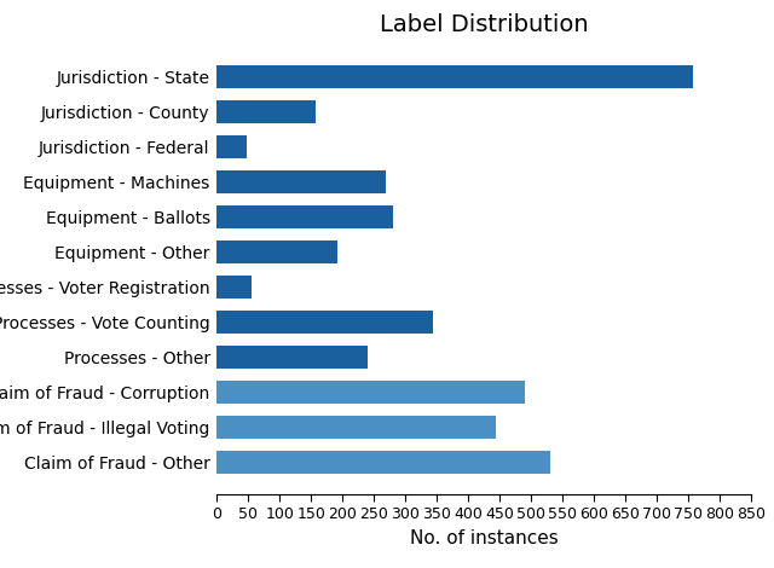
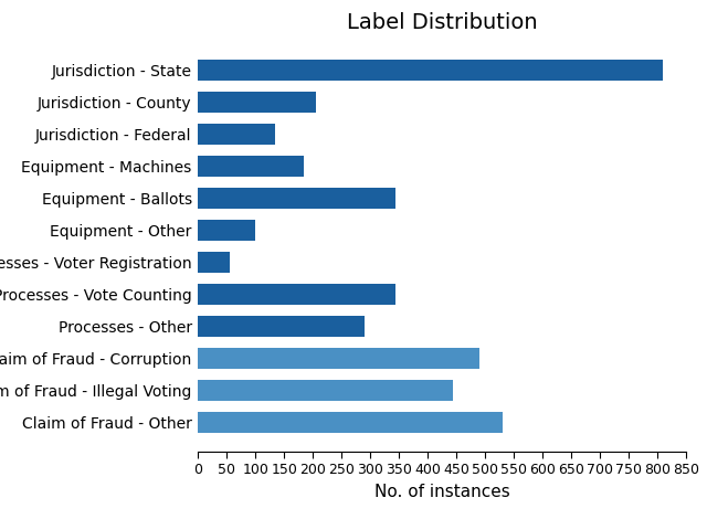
Jurisdiction - State: 758 -> 810
Jurisdiction - County: 158 -> 205
Jurisdiction - Federal: 48 -> 135
Equipment - Machines: 270 -> 185
Equipment - Ballots: 280 -> 345
Equipment - Other: 192 -> 100
Processes - Other: 240 -> 290
